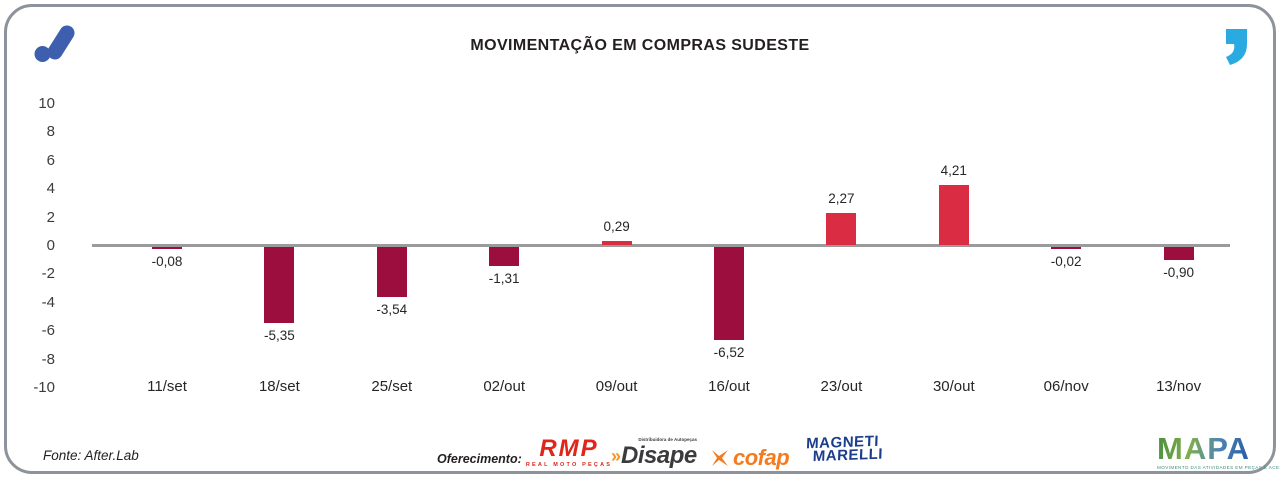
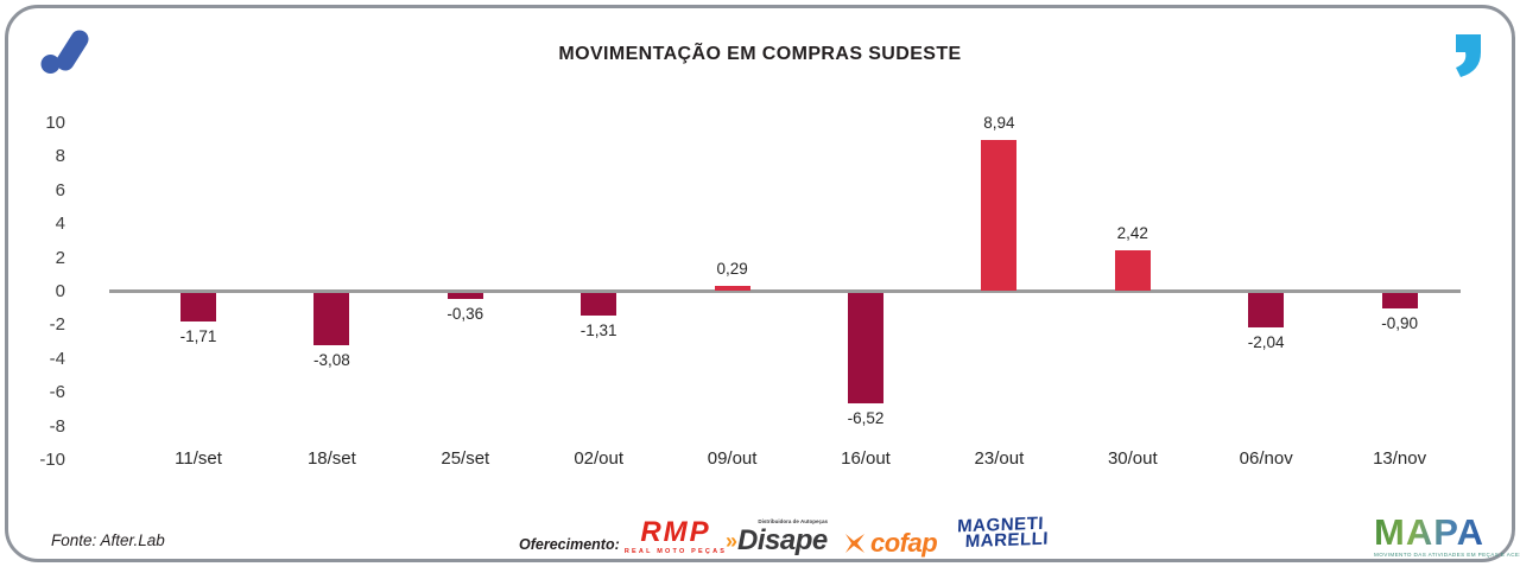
11/set: -0,08 -> -1,71
18/set: -5,35 -> -3,08
25/set: -3,54 -> -0,36
23/out: 2,27 -> 8,94
30/out: 4,21 -> 2,42
06/nov: -0,02 -> -2,04
